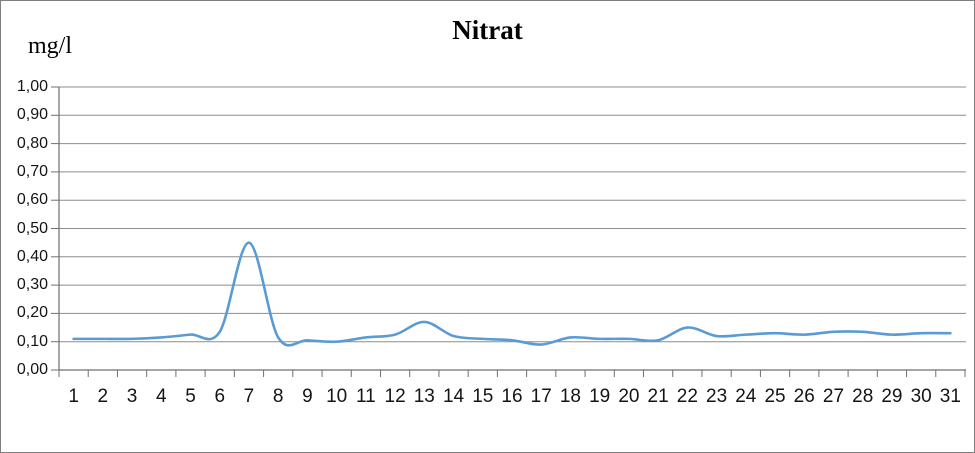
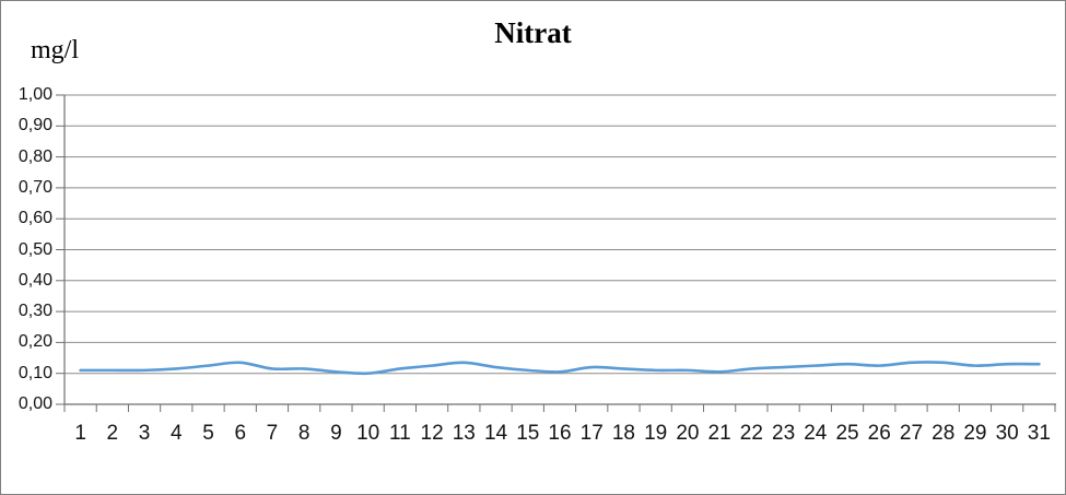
7: 0,45 -> 0,12
13: 0,17 -> 0,14
17: 0,09 -> 0,12
22: 0,15 -> 0,12
